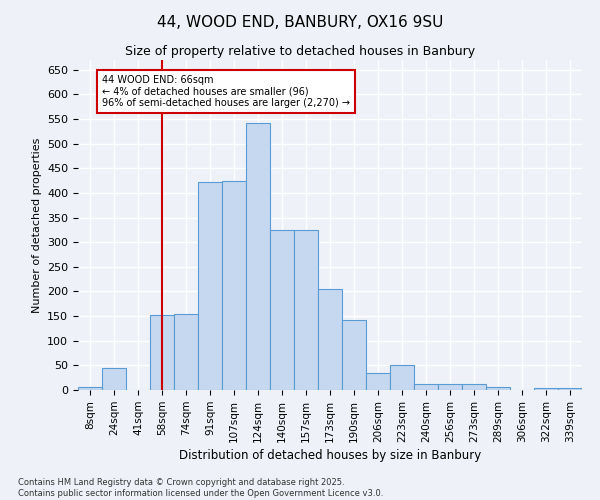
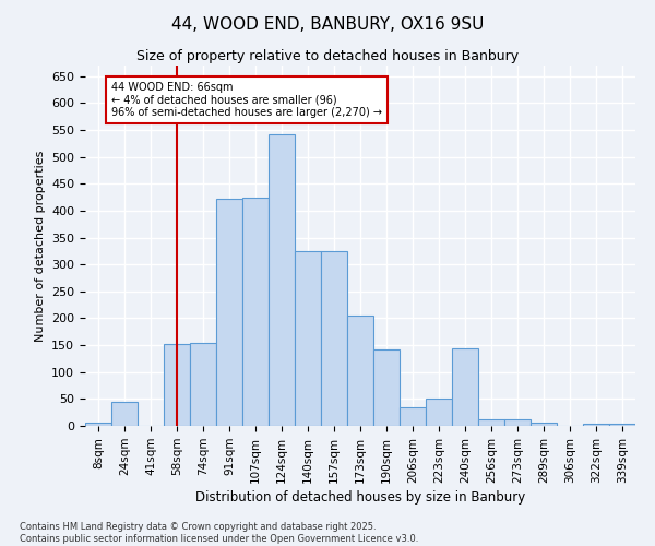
240sqm: 13 -> 145
